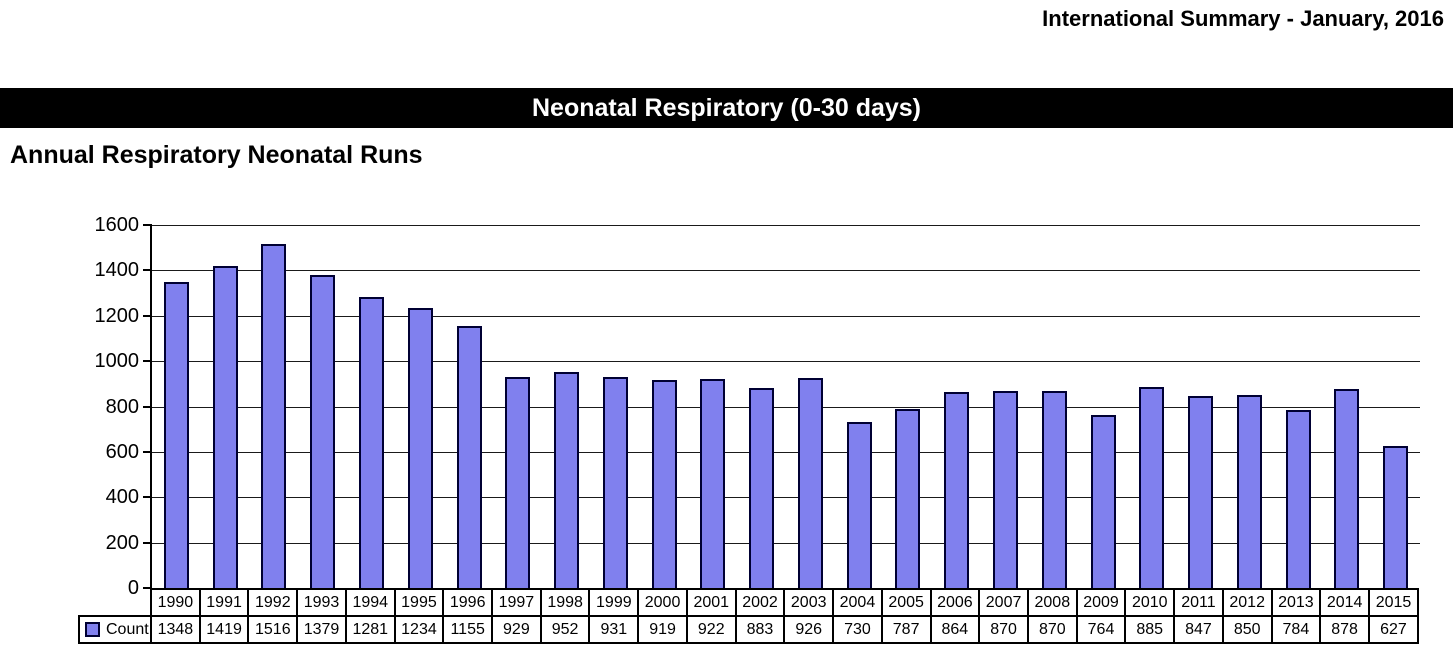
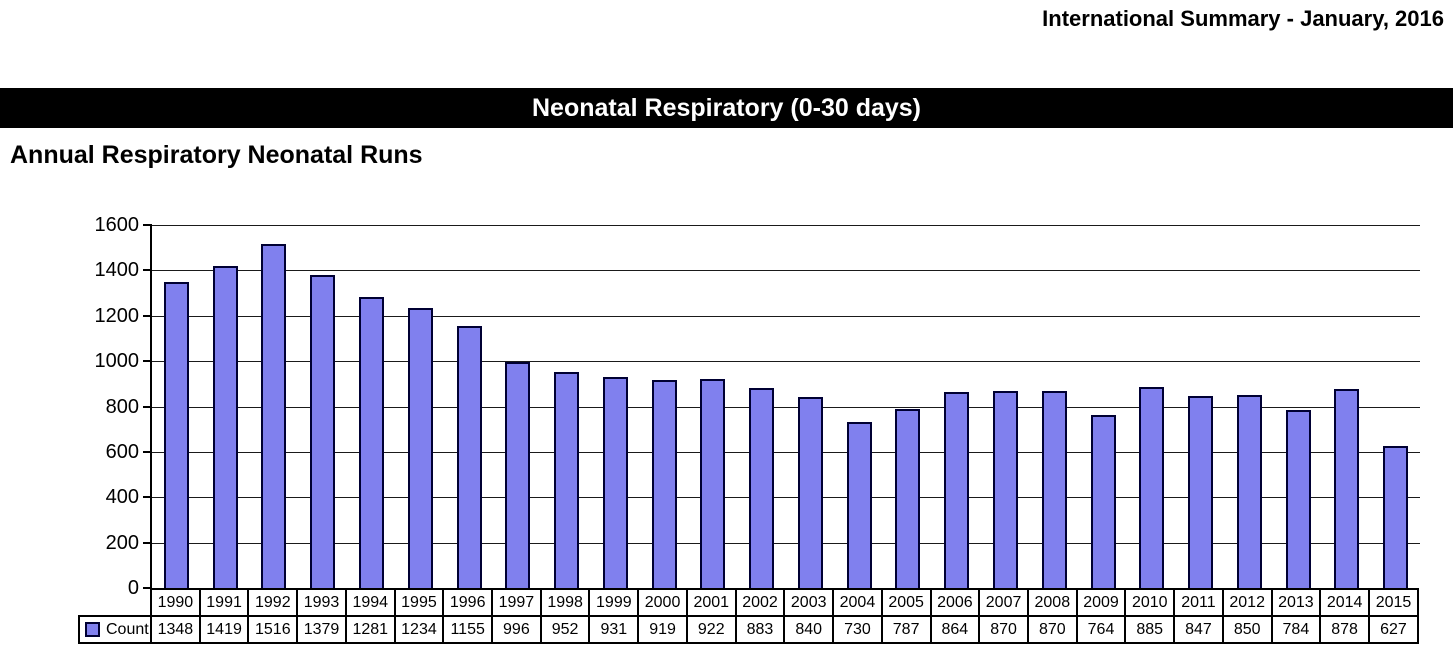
1997: 929 -> 996
2003: 926 -> 840
